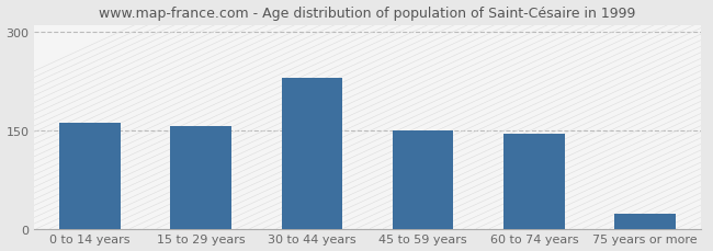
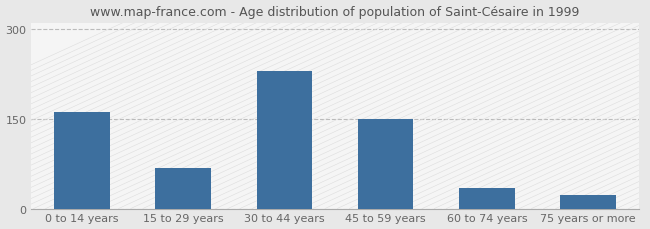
15 to 29 years: 156 -> 68
60 to 74 years: 145 -> 34
